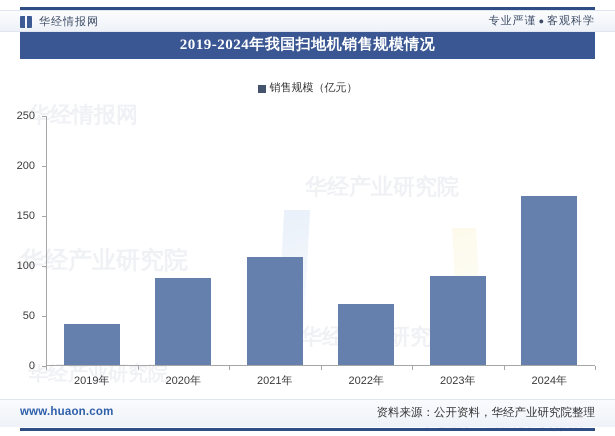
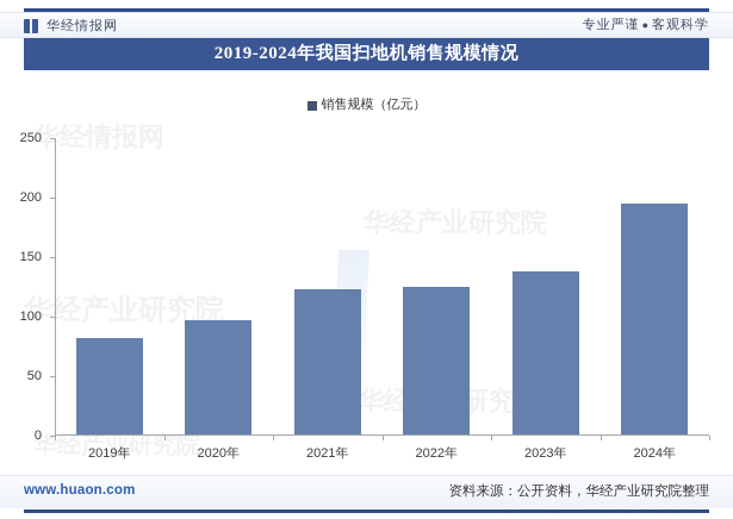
2019年: 41 -> 81
2020年: 87 -> 96
2021年: 108 -> 122
2022年: 61 -> 124
2023年: 89 -> 137
2024年: 169 -> 194
